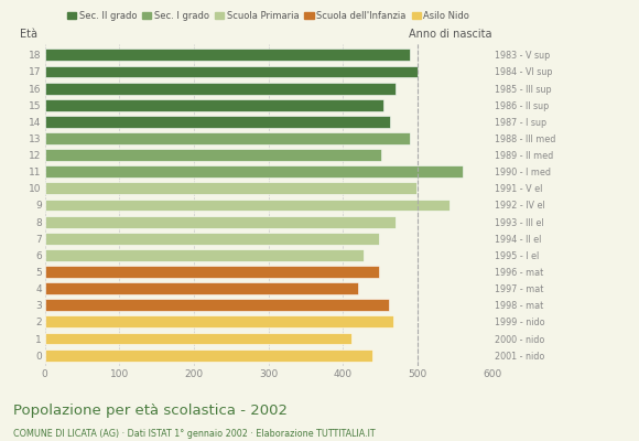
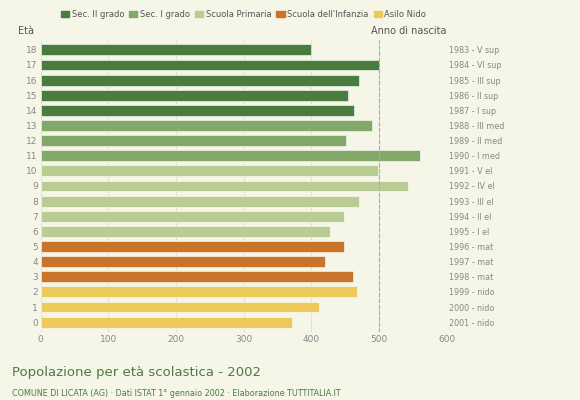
18: 490 -> 400
0: 440 -> 372
